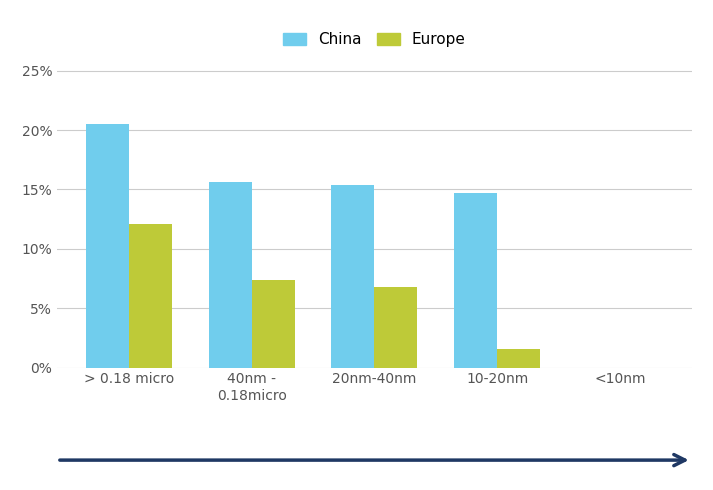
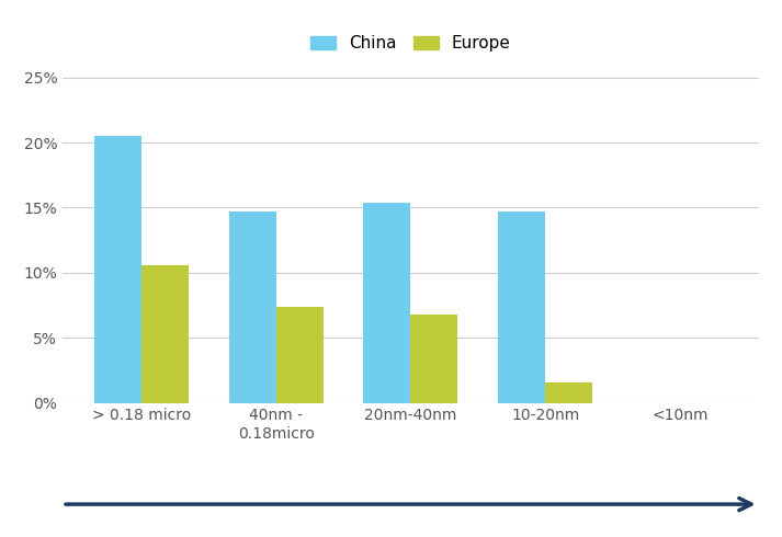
Europe/> 0.18 micro: 12.1% -> 10.6%
China/40nm - 0.18micro: 15.6% -> 14.7%
